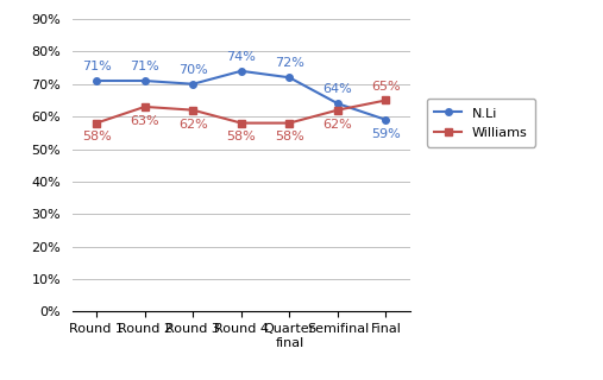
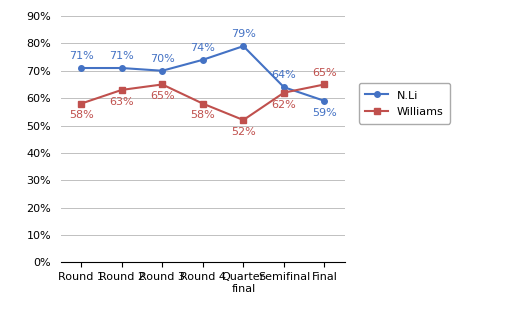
Williams/Round 3: 62% -> 65%
N.Li/Quarter final: 72% -> 79%
Williams/Quarter final: 58% -> 52%
